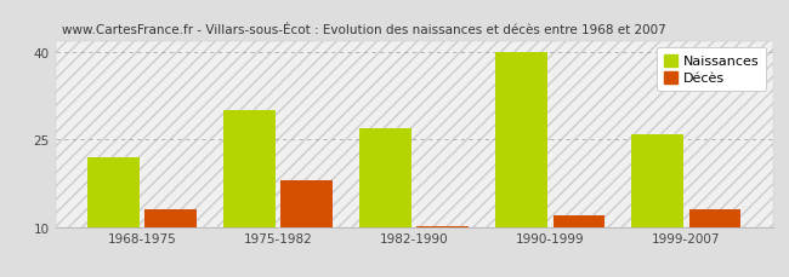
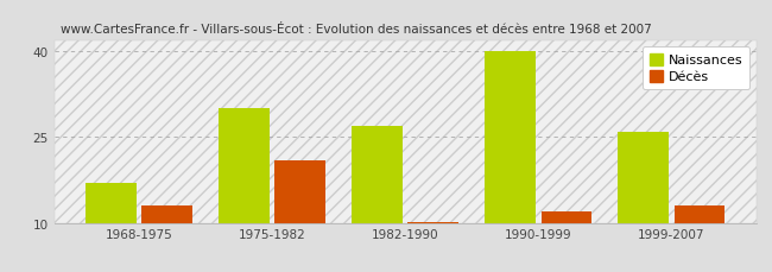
Naissances/1968-1975: 22 -> 17
Décès/1975-1982: 18.0 -> 21.0
